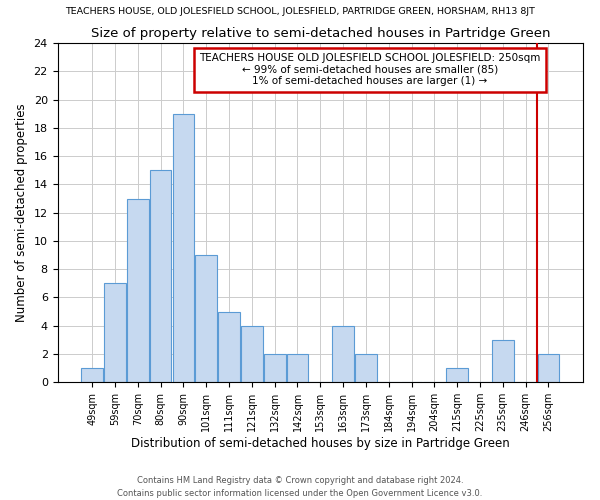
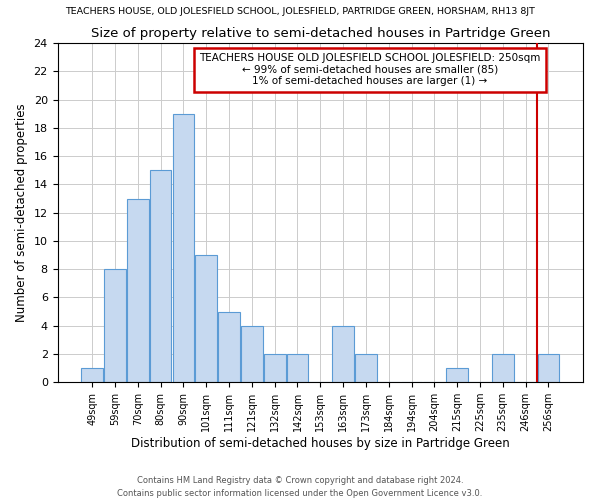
59sqm: 7 -> 8
235sqm: 3 -> 2
